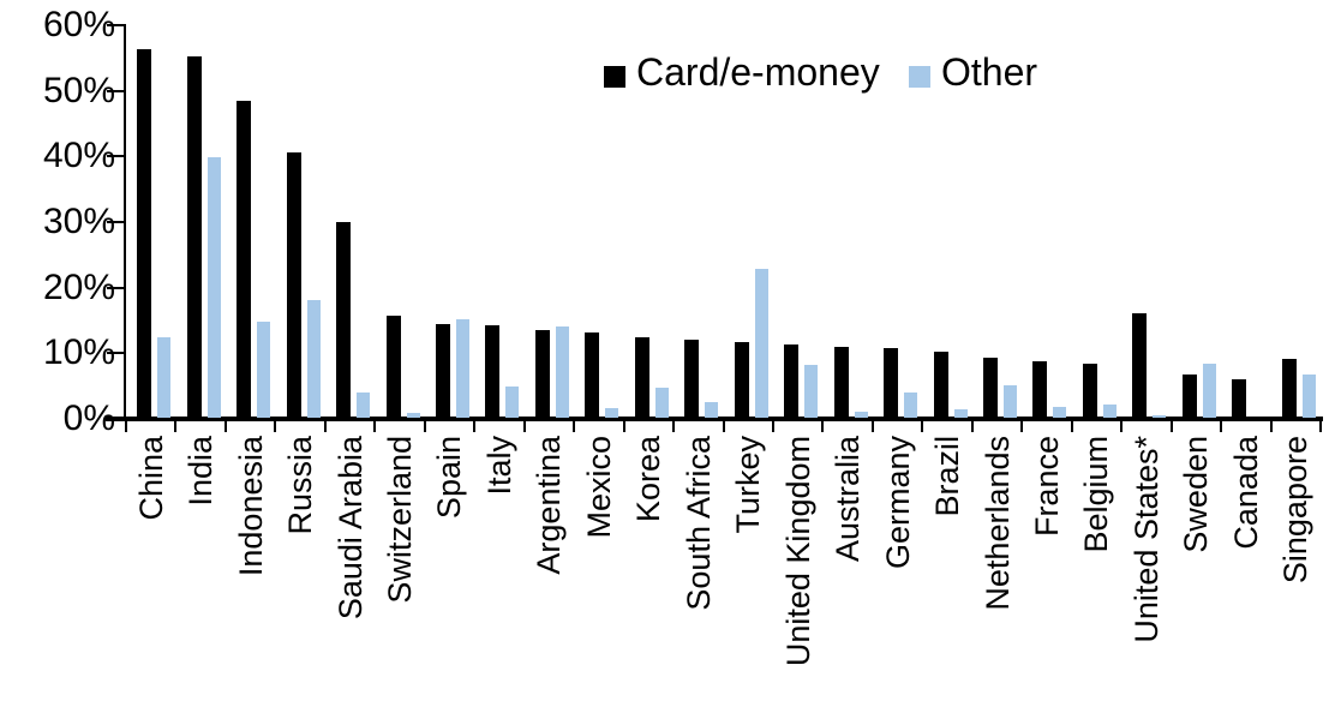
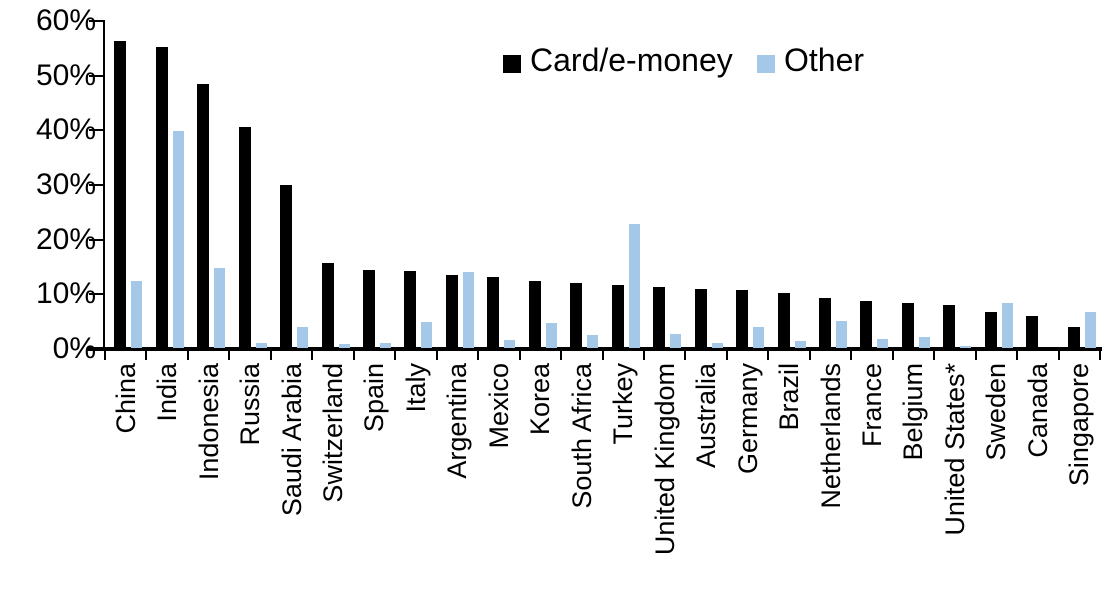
Other/Russia: 18% -> 1%
Other/Spain: 15% -> 1%
Other/United Kingdom: 8% -> 2%
Card/e-money/United States*: 16% -> 8%
Card/e-money/Singapore: 9% -> 4%
